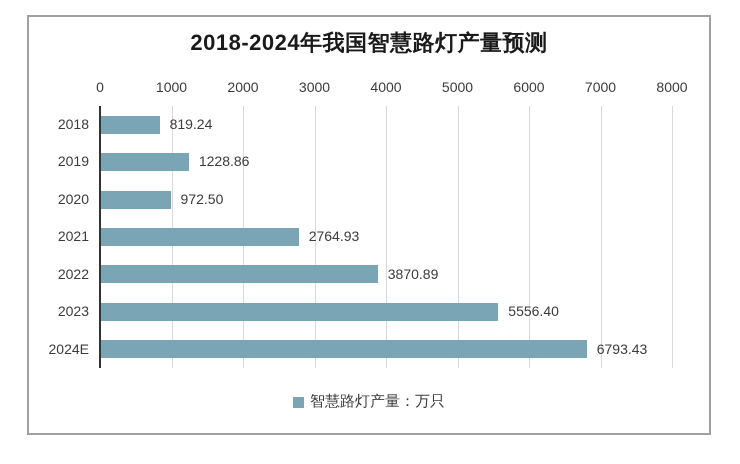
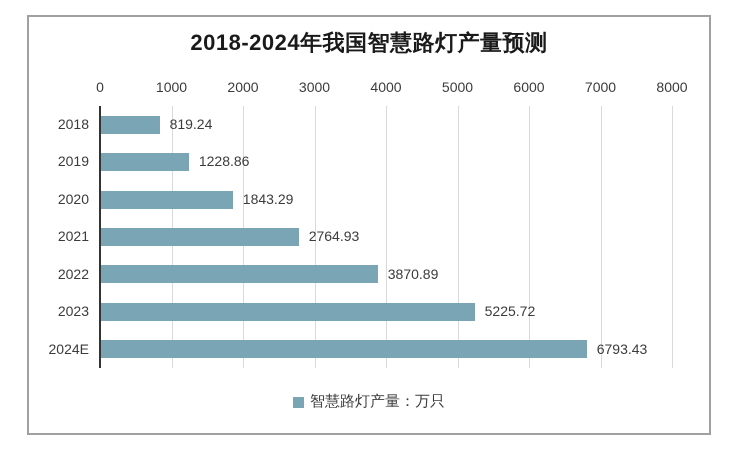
2020: 972.50 -> 1843.29
2023: 5556.40 -> 5225.72
